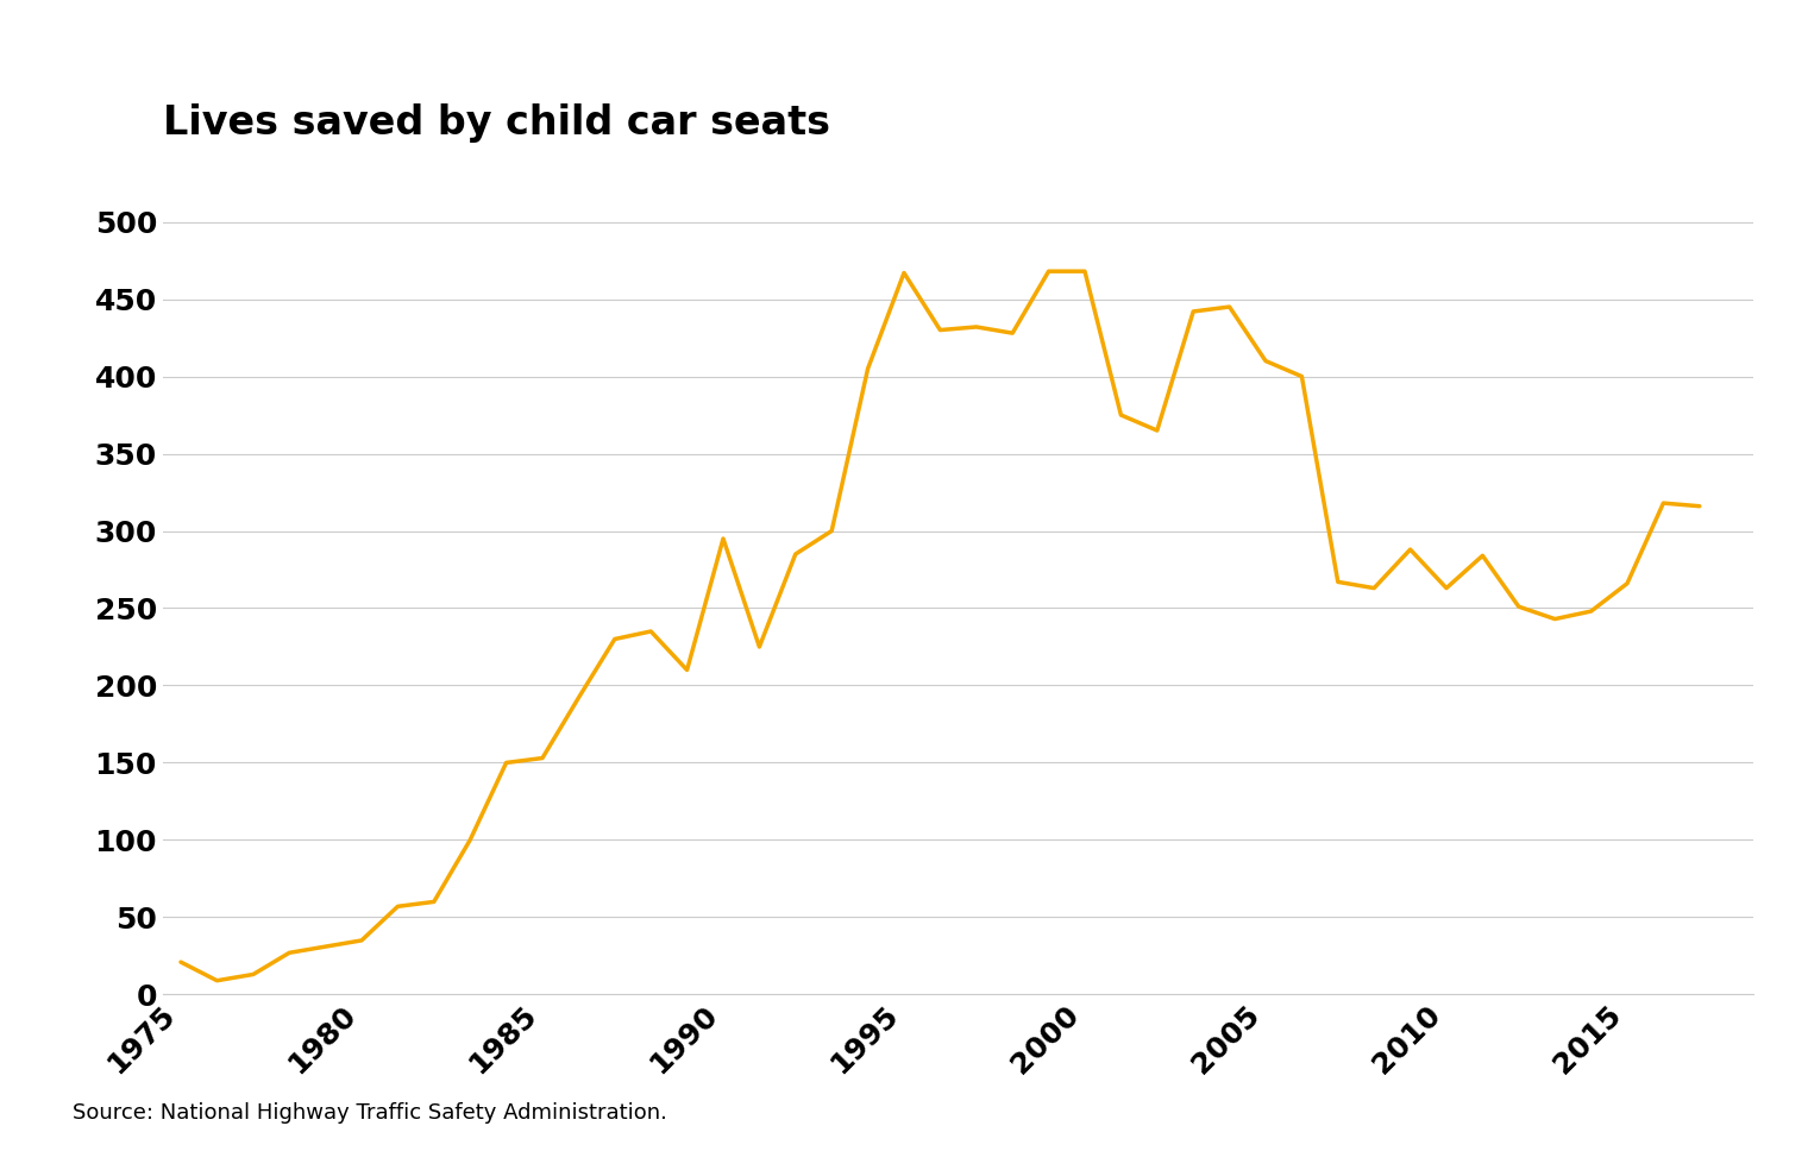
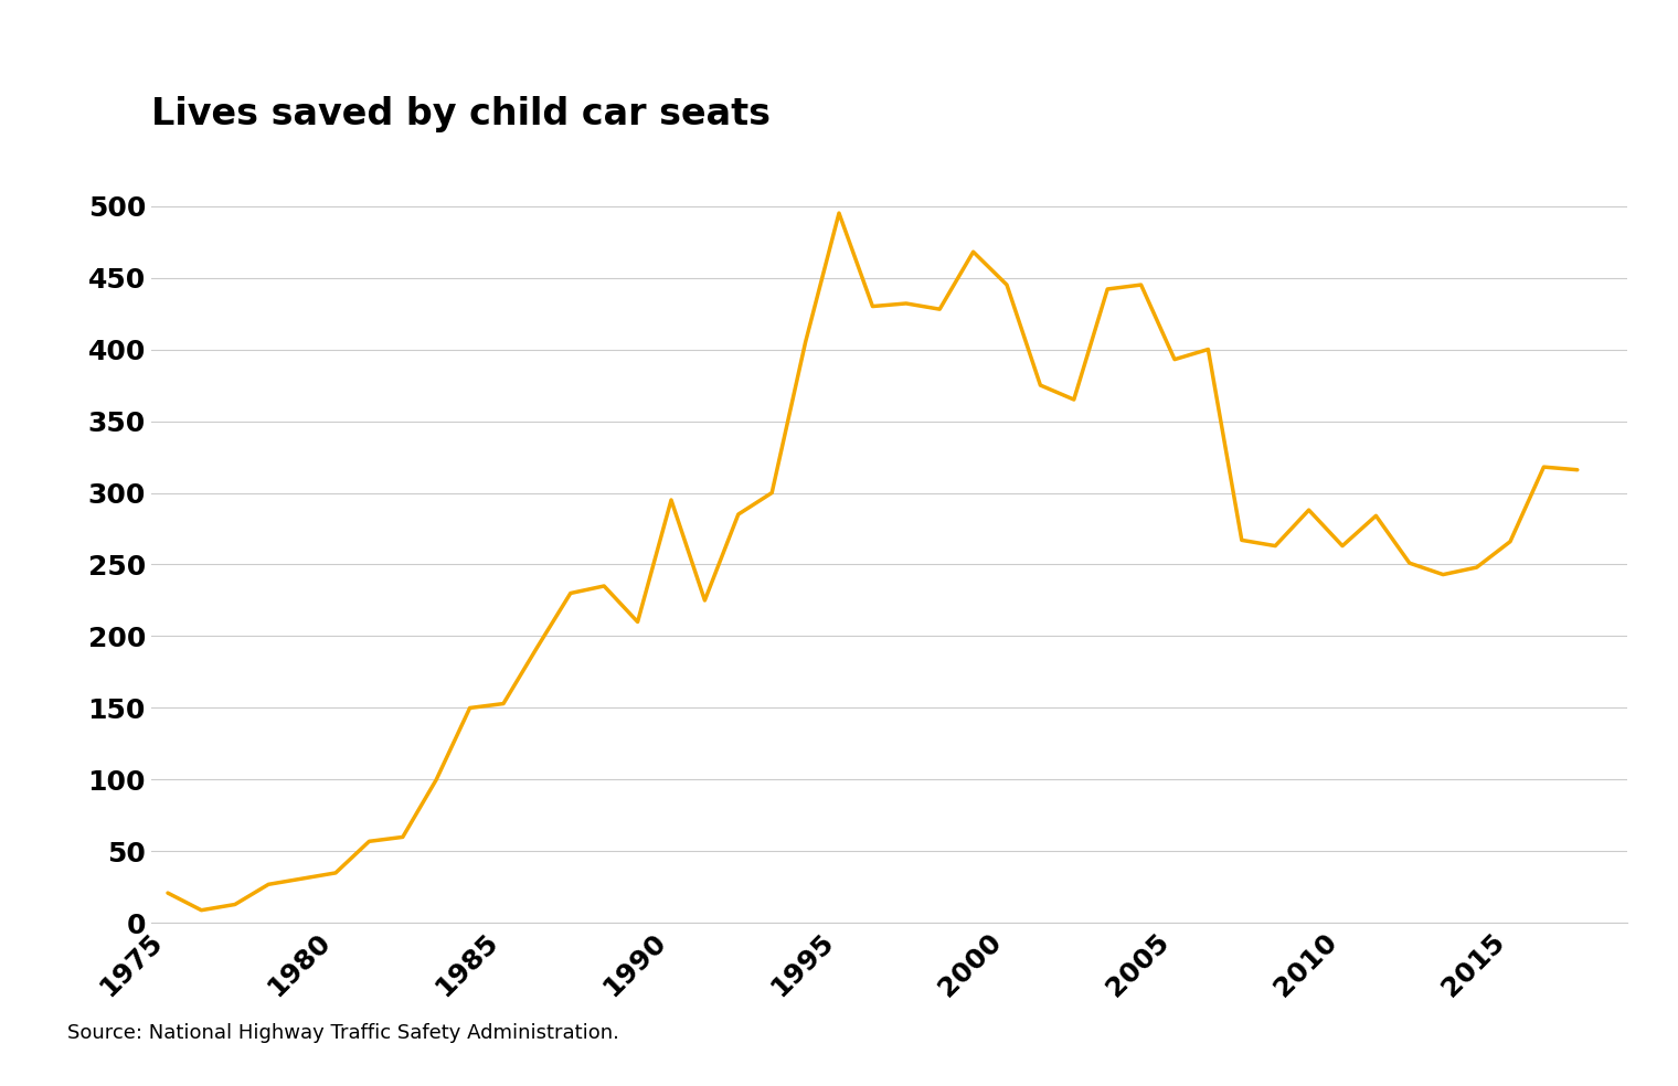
1995: 467 -> 495
2000: 468 -> 445
2005: 410 -> 393
